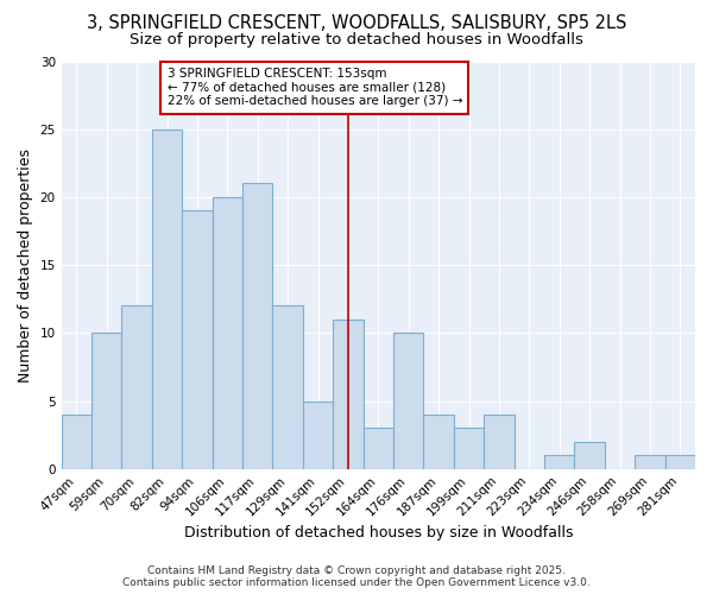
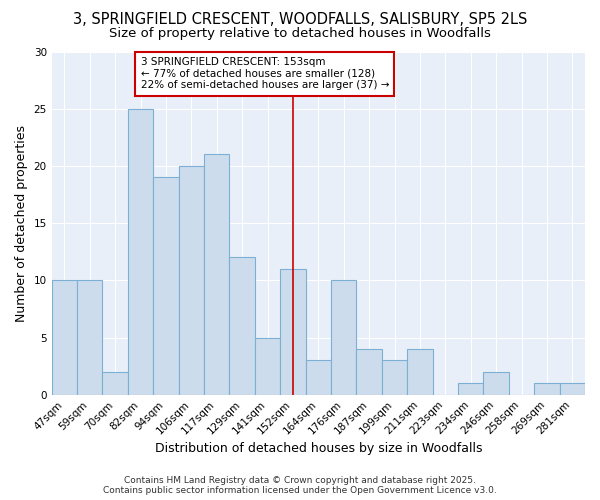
47sqm: 4 -> 10
70sqm: 12 -> 2
